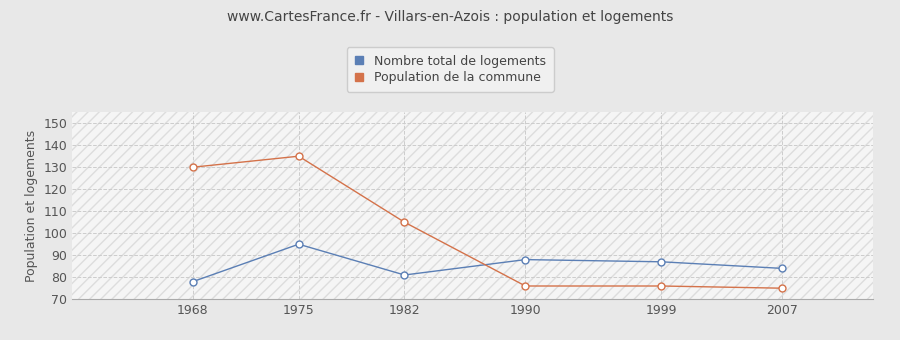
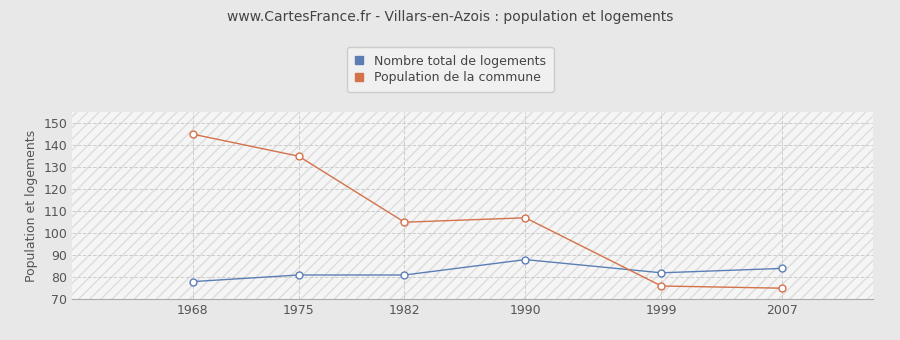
Population de la commune/1968: 130 -> 145
Nombre total de logements/1975: 95 -> 81
Population de la commune/1990: 76 -> 107
Nombre total de logements/1999: 87 -> 82
